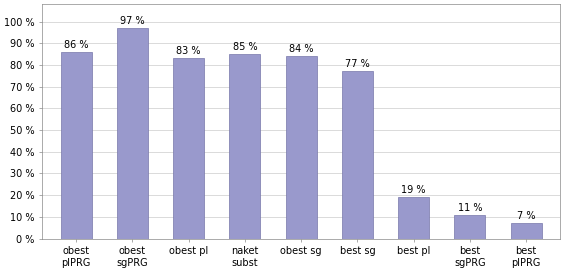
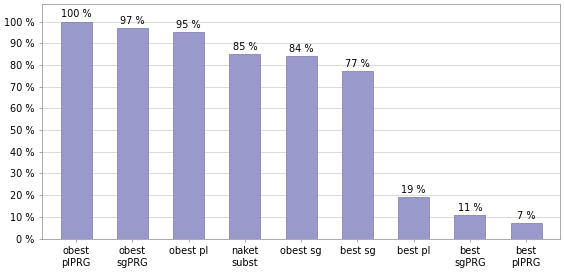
obest plPRG: 86 -> 100
obest pl: 83 -> 95
